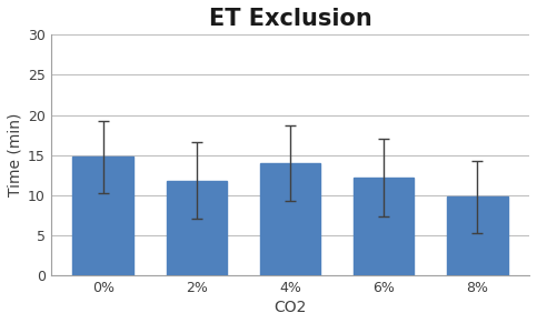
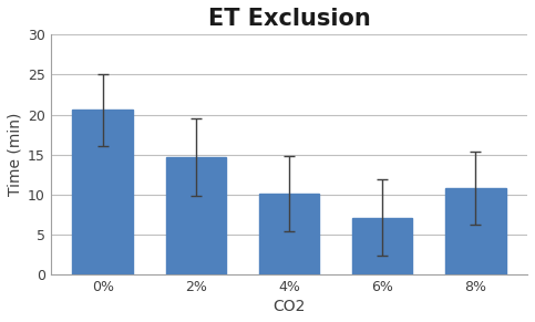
0%: 14.8 -> 20.6
2%: 11.8 -> 14.7
4%: 14.0 -> 10.1
6%: 12.2 -> 7.1
8%: 9.8 -> 10.8
